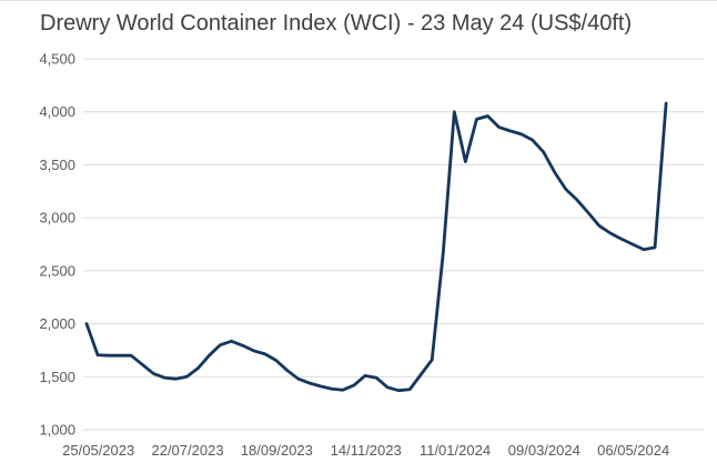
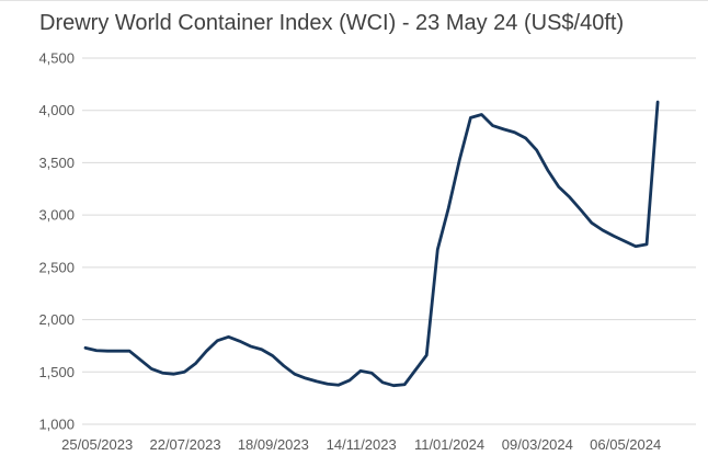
25/05/2023: 2000 -> 1700
11/01/2024: 4000 -> 3100
